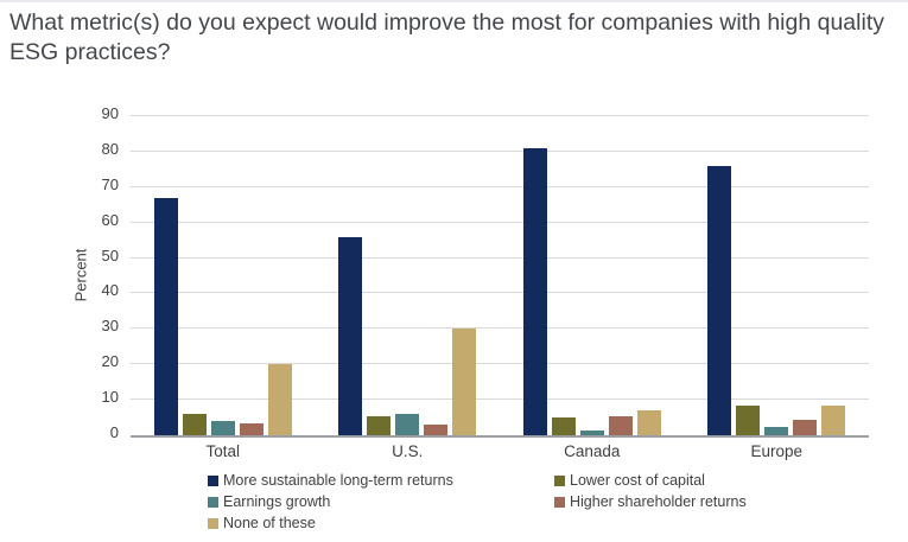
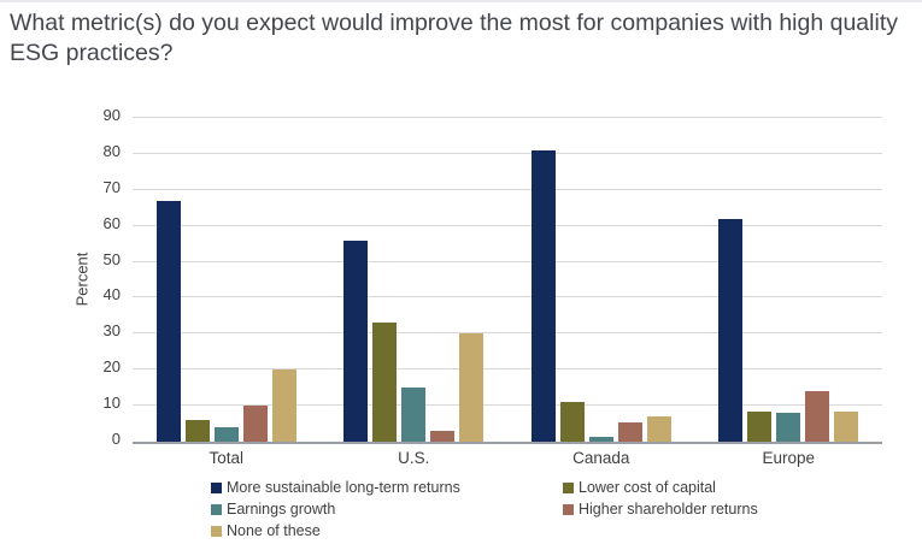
Higher shareholder returns/Total: 4 -> 10
Lower cost of capital/U.S.: 6 -> 33
Earnings growth/U.S.: 6 -> 15
Lower cost of capital/Canada: 5 -> 11
More sustainable long-term returns/Europe: 76 -> 62
Earnings growth/Europe: 2 -> 8
Higher shareholder returns/Europe: 4 -> 14
